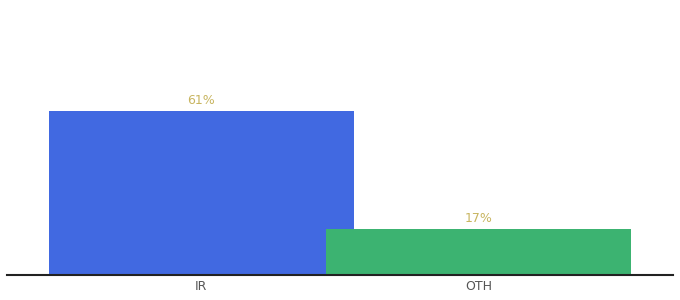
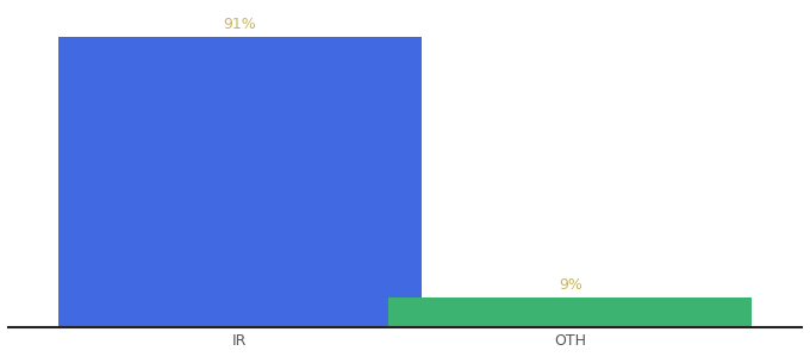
IR: 61% -> 91%
OTH: 17% -> 9%
